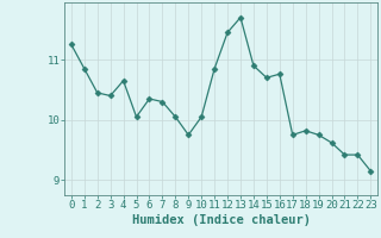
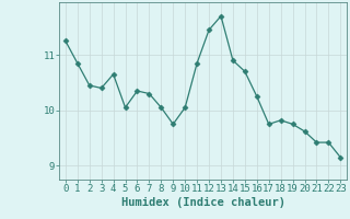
16: 10.76 -> 10.25
